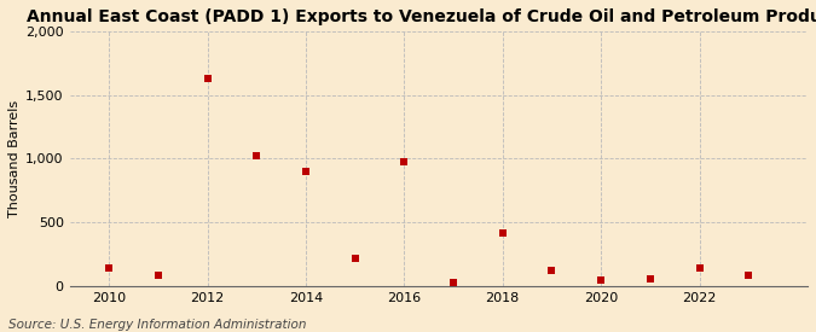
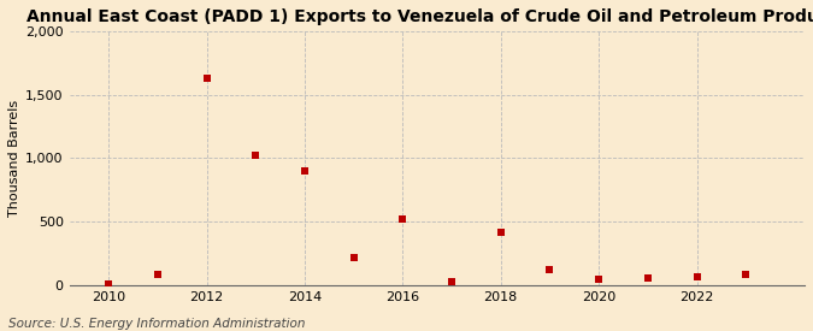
2010: 140 -> 0
2016: 980 -> 520
2022: 140 -> 60
